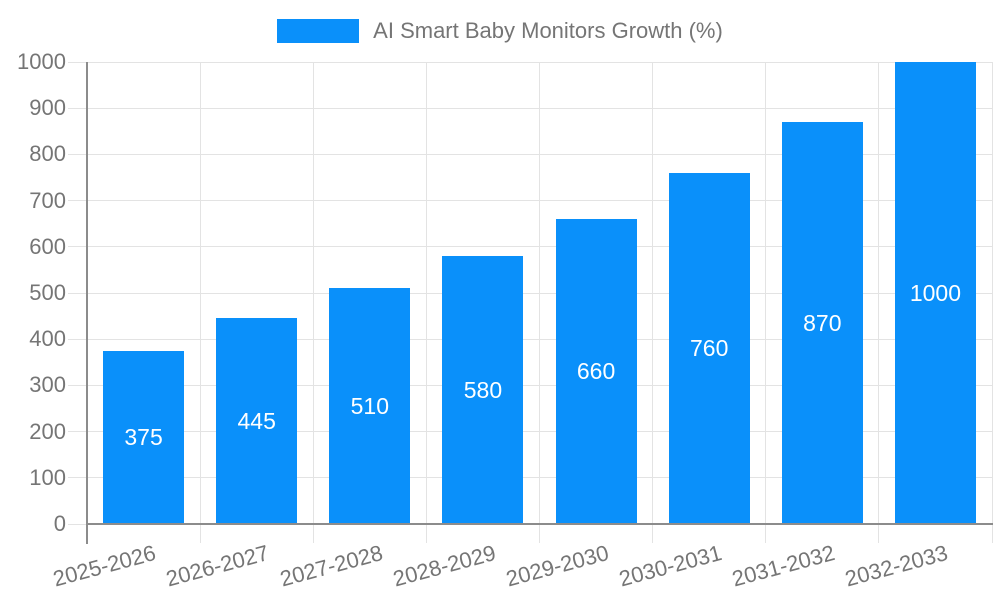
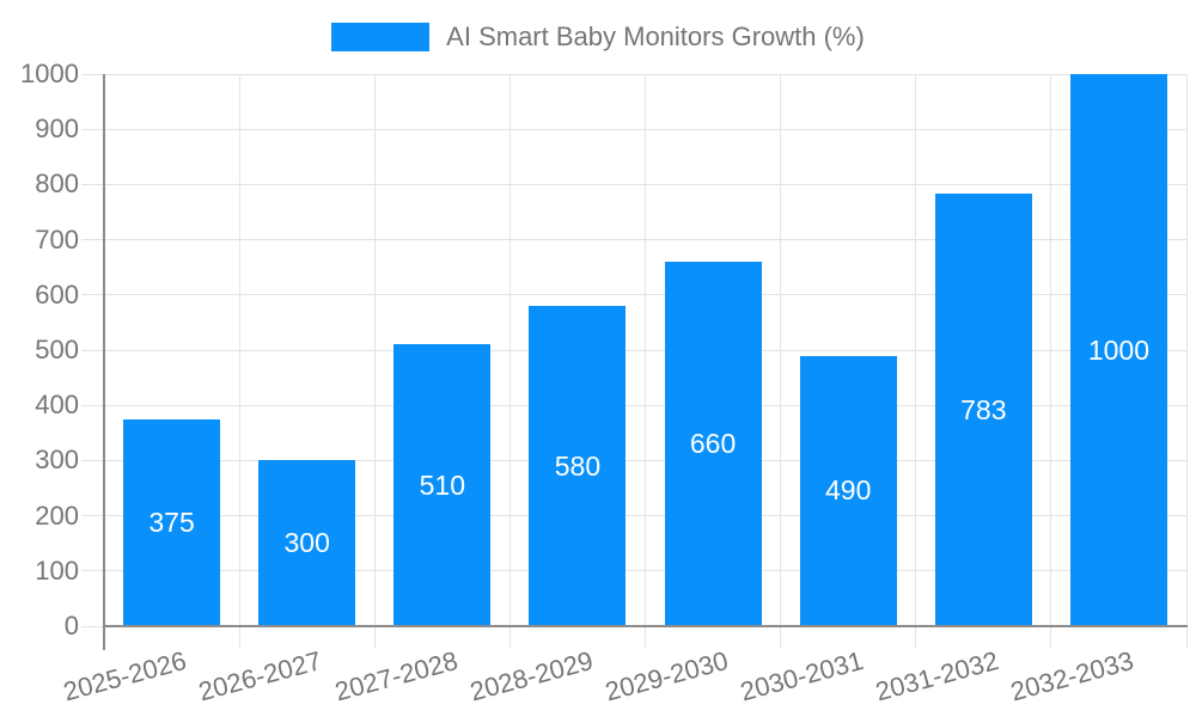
2026-2027: 445 -> 300
2030-2031: 760 -> 490
2031-2032: 870 -> 783
